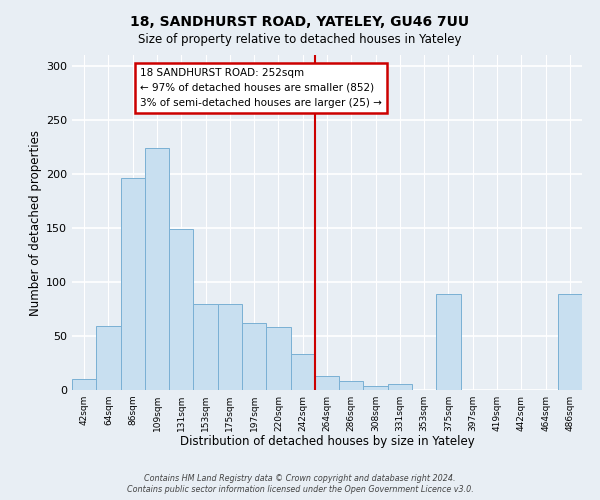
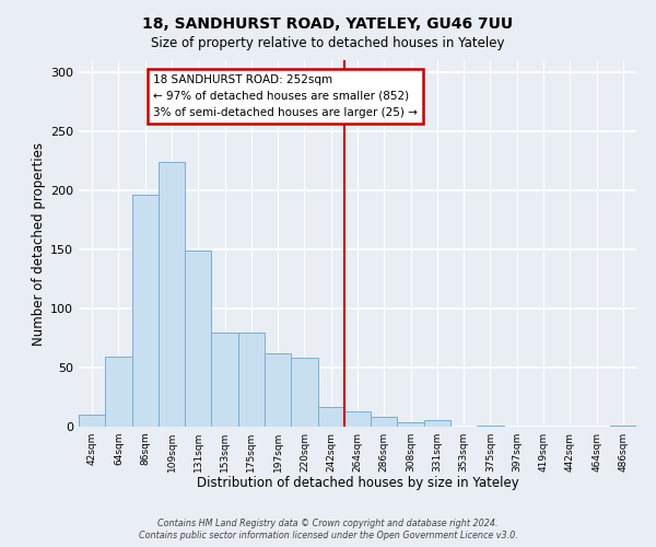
242sqm: 33 -> 17
375sqm: 89 -> 1
486sqm: 89 -> 1
